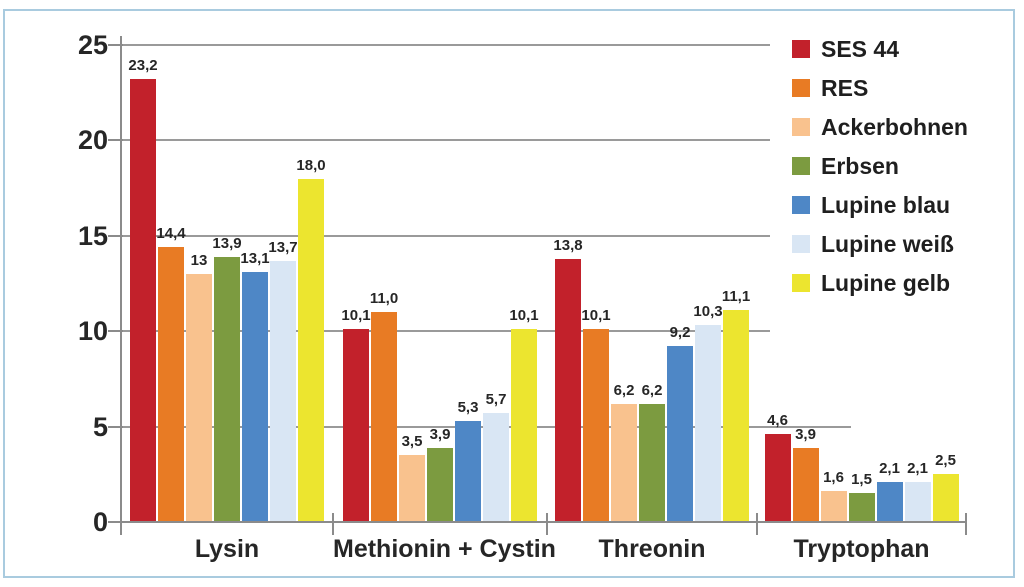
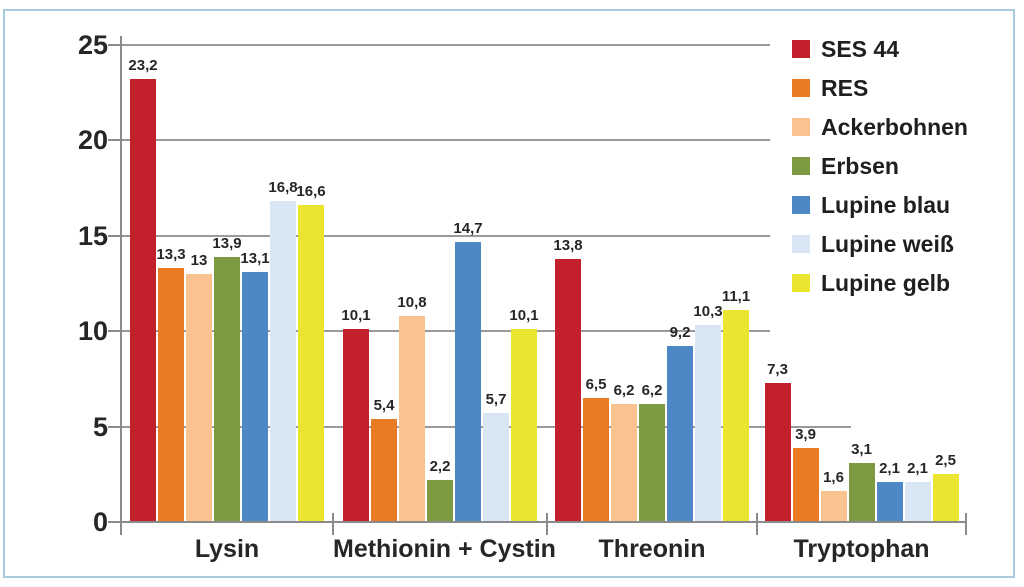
RES/Lysin: 14,4 -> 13,3
Lupine weiß/Lysin: 13,7 -> 16,8
Lupine gelb/Lysin: 18,0 -> 16,6
RES/Methionin + Cystin: 11,0 -> 5,4
Ackerbohnen/Methionin + Cystin: 3,5 -> 10,8
Erbsen/Methionin + Cystin: 3,9 -> 2,2
Lupine blau/Methionin + Cystin: 5,3 -> 14,7
RES/Threonin: 10,1 -> 6,5
SES 44/Tryptophan: 4,6 -> 7,3
Erbsen/Tryptophan: 1,5 -> 3,1
